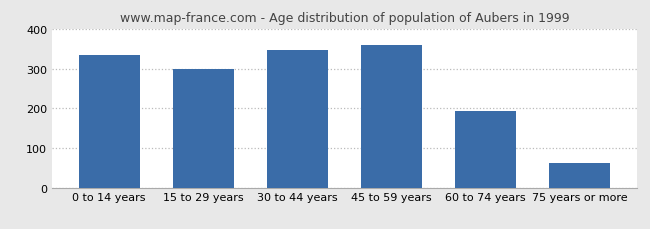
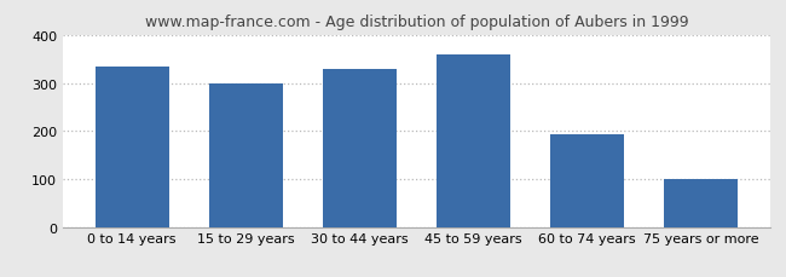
30 to 44 years: 348 -> 330
75 years or more: 62 -> 100
